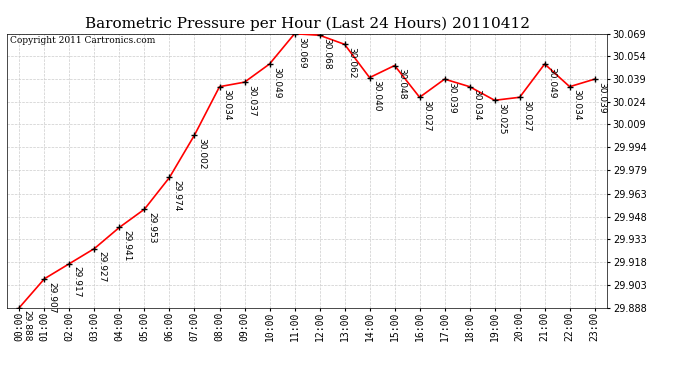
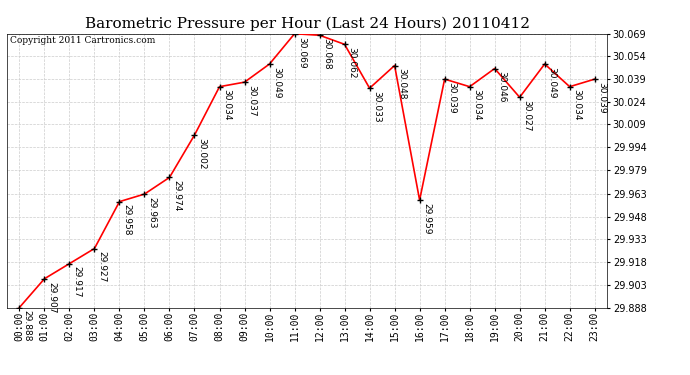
04:00: 29.941 -> 29.958
05:00: 29.953 -> 29.963
14:00: 30.040 -> 30.033
16:00: 30.027 -> 29.959
19:00: 30.025 -> 30.046
